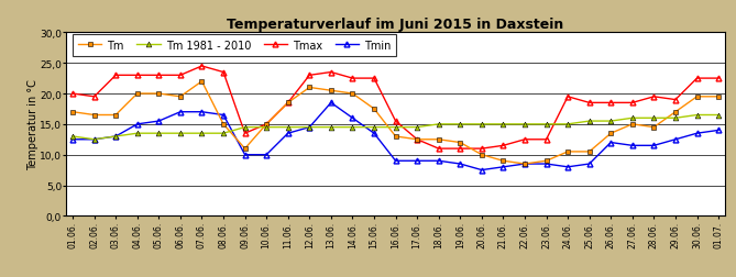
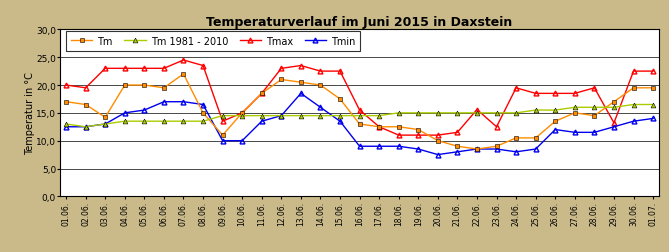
Tm/03.06.: 16,5 -> 14,2
Tmax/22.06.: 12,5 -> 15,6
Tmax/29.06.: 19,0 -> 13,2
